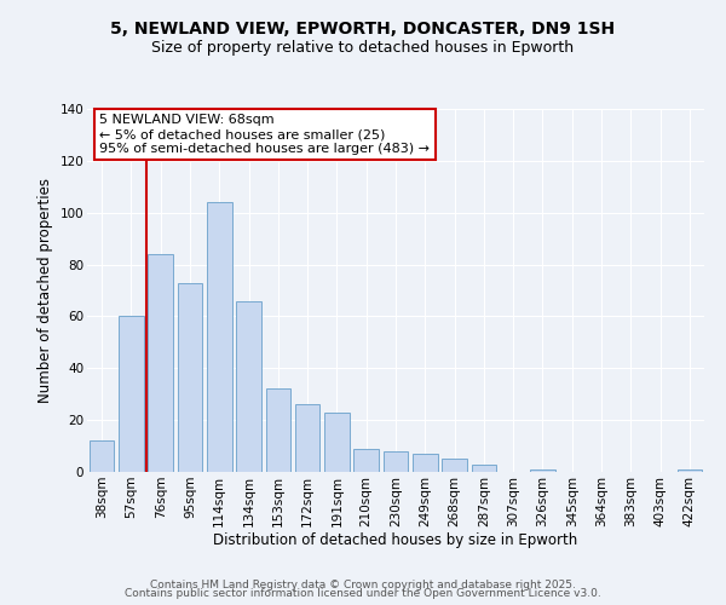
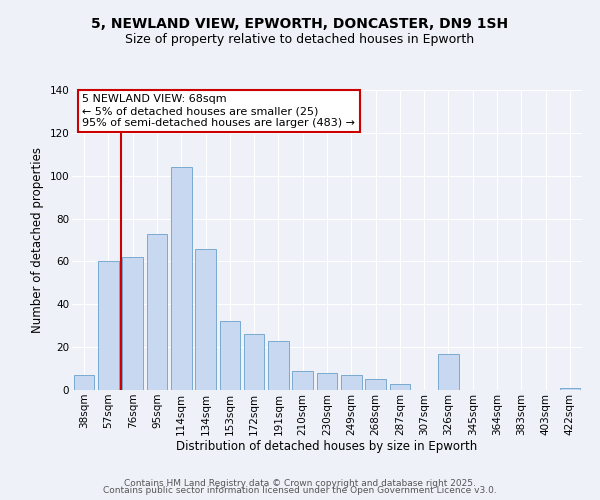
38sqm: 12 -> 7
76sqm: 84 -> 62
326sqm: 1 -> 17
